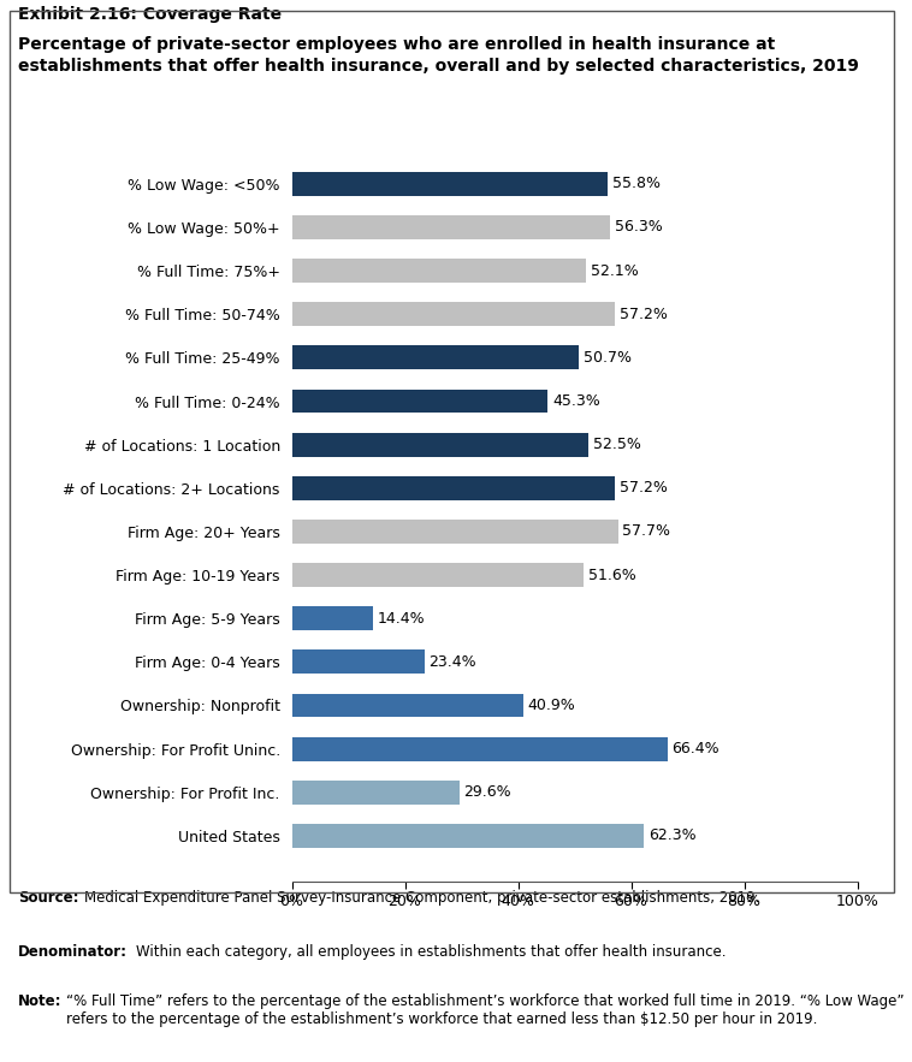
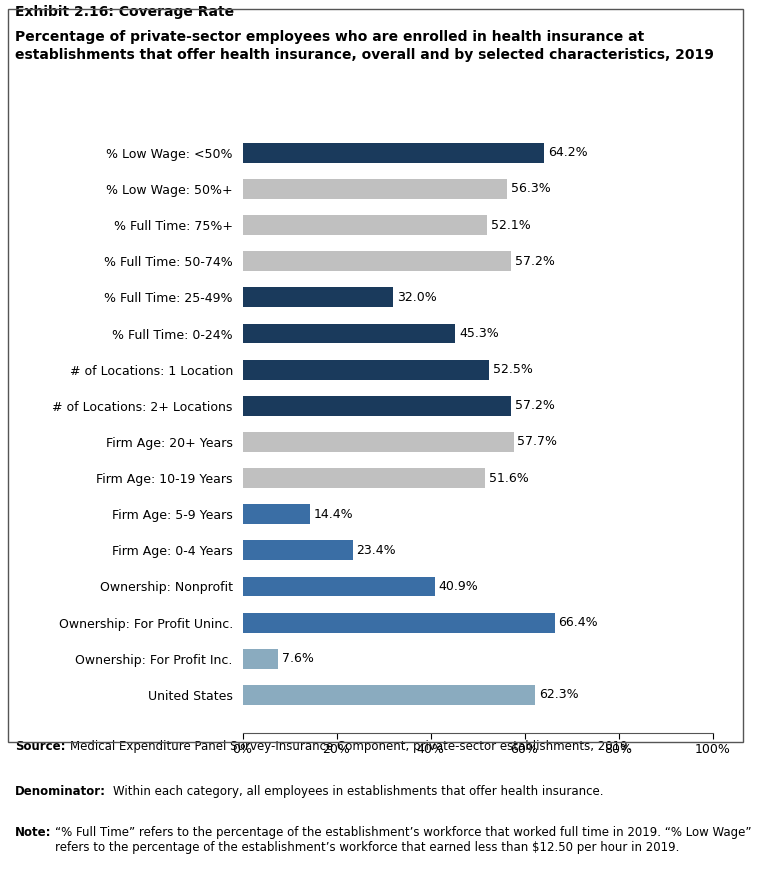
% Low Wage: <50%: 55.8% -> 64.2%
% Full Time: 25-49%: 50.7% -> 32.0%
Ownership: For Profit Inc.: 29.6% -> 7.6%
